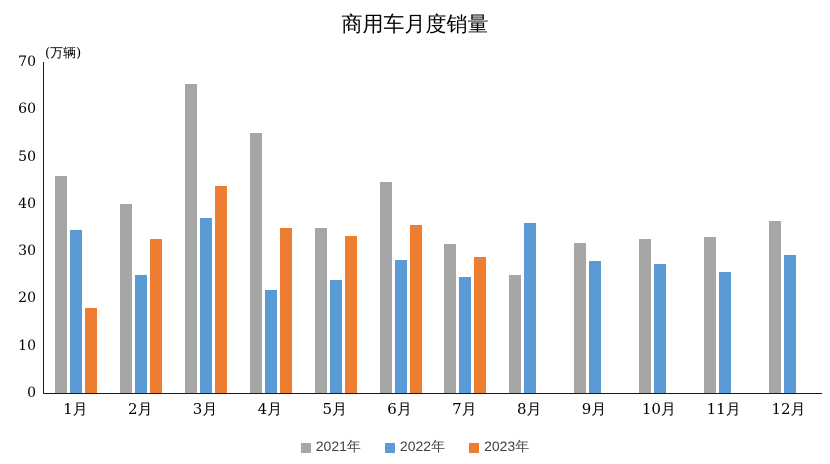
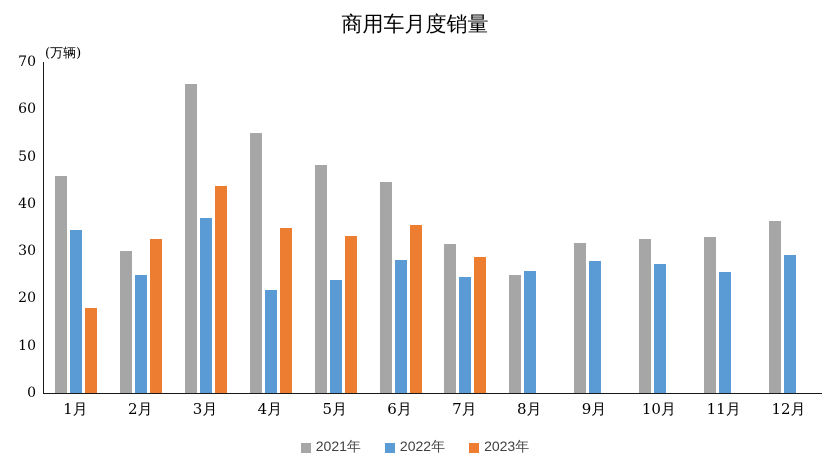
2021年/2月: 40 -> 30
2021年/5月: 35 -> 48
2022年/8月: 36 -> 26
